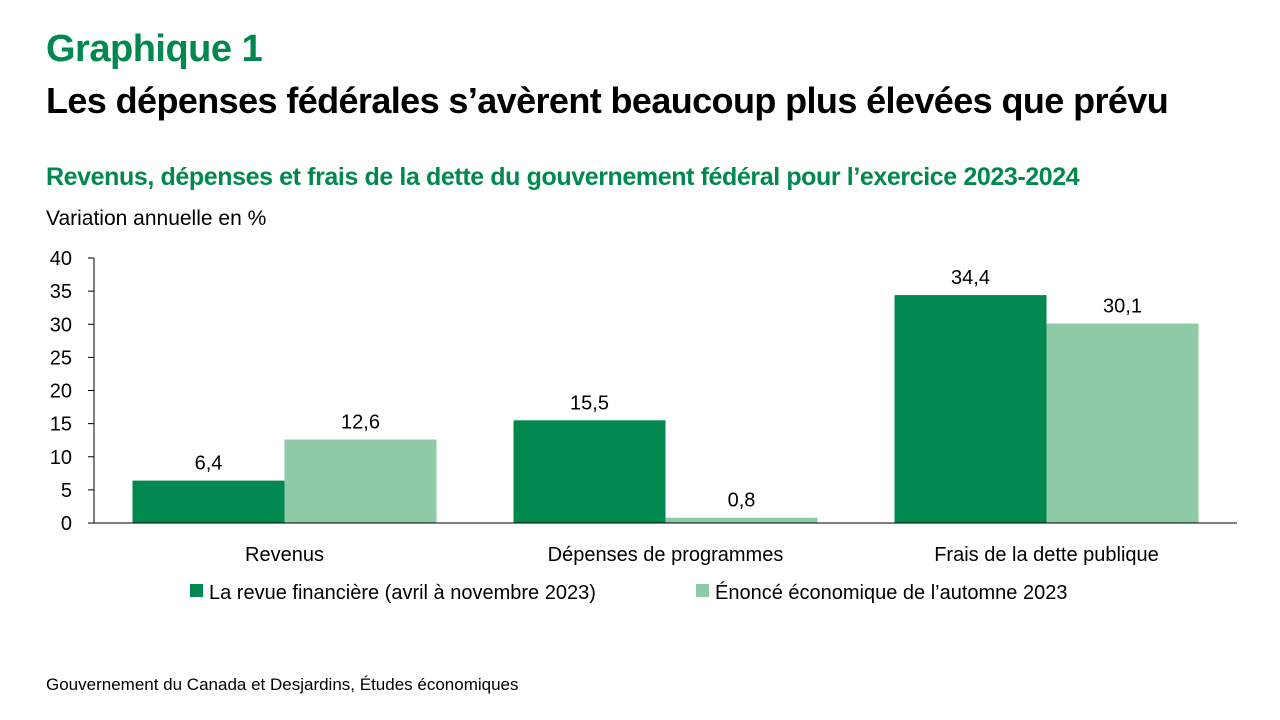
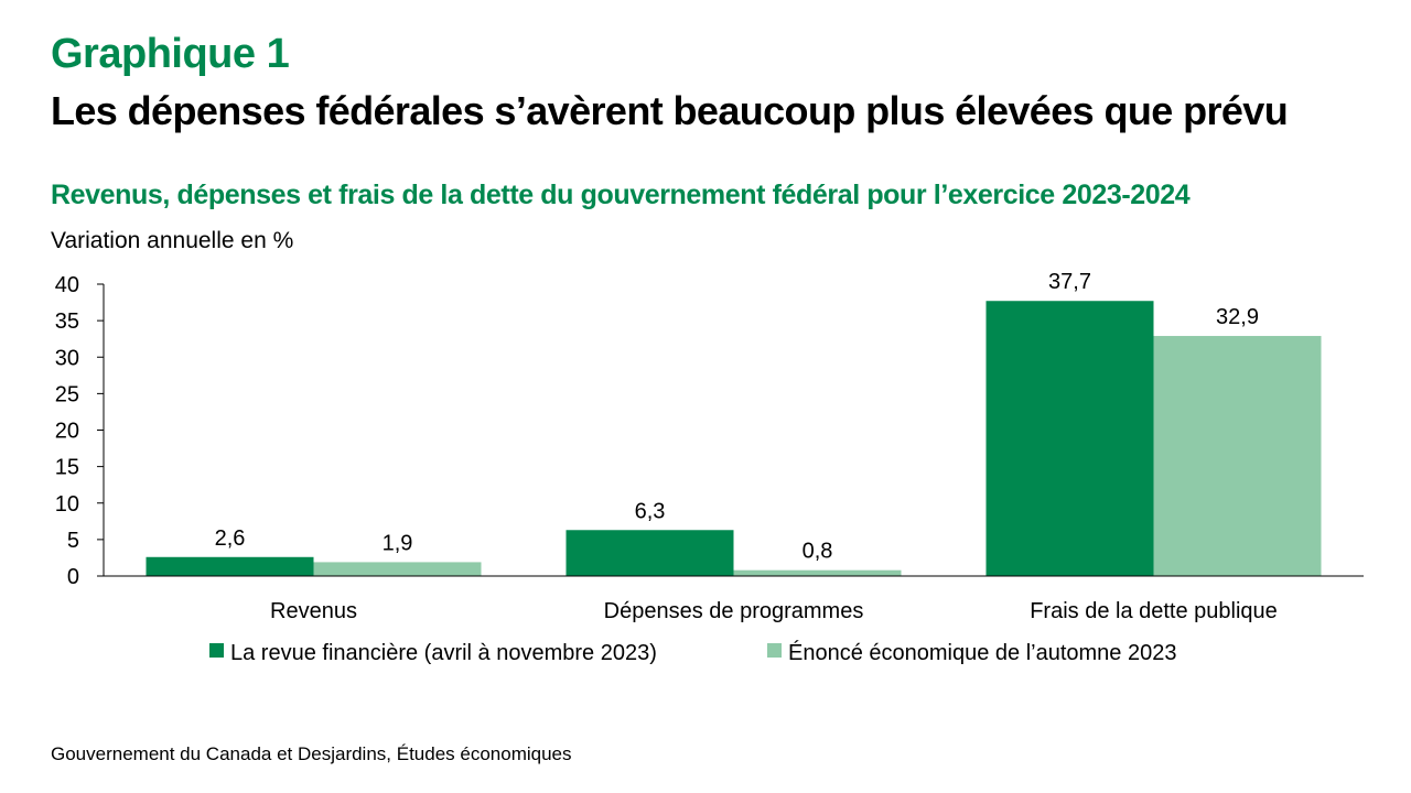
La revue financière (avril à novembre 2023)/Revenus: 6,4 -> 2,6
Énoncé économique de l’automne 2023/Revenus: 12,6 -> 1,9
La revue financière (avril à novembre 2023)/Dépenses de programmes: 15,5 -> 6,3
La revue financière (avril à novembre 2023)/Frais de la dette publique: 34,4 -> 37,7
Énoncé économique de l’automne 2023/Frais de la dette publique: 30,1 -> 32,9
